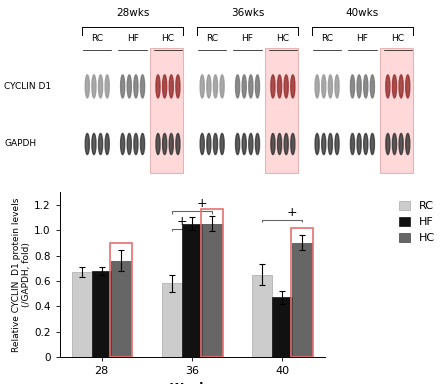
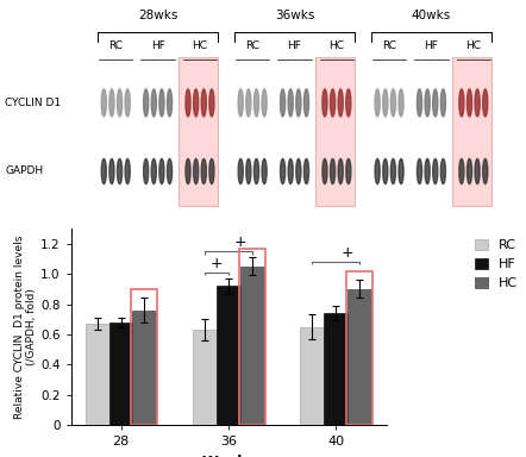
RC/36: 0.58 -> 0.63
HF/36: 1.05 -> 0.92
HF/40: 0.47 -> 0.74
